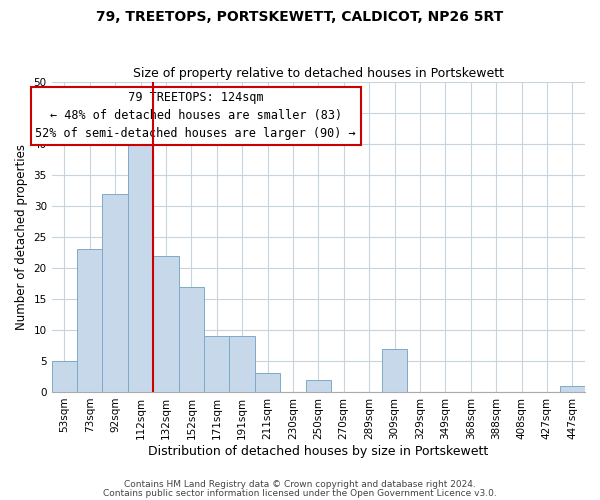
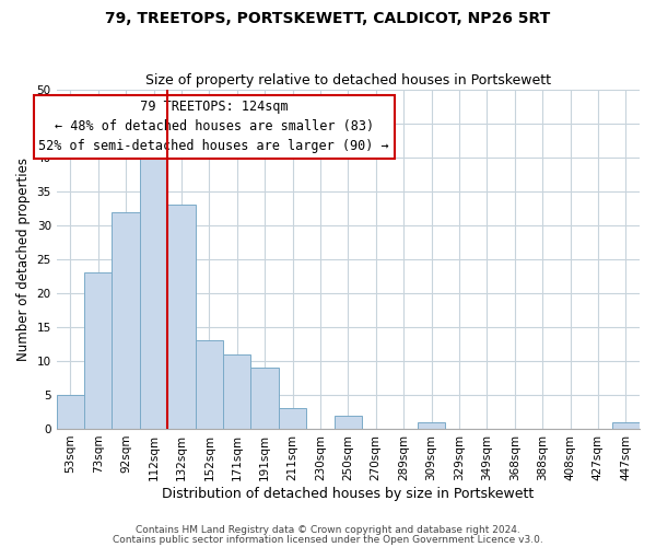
132sqm: 22 -> 33
152sqm: 17 -> 13
171sqm: 9 -> 11
309sqm: 7 -> 1
